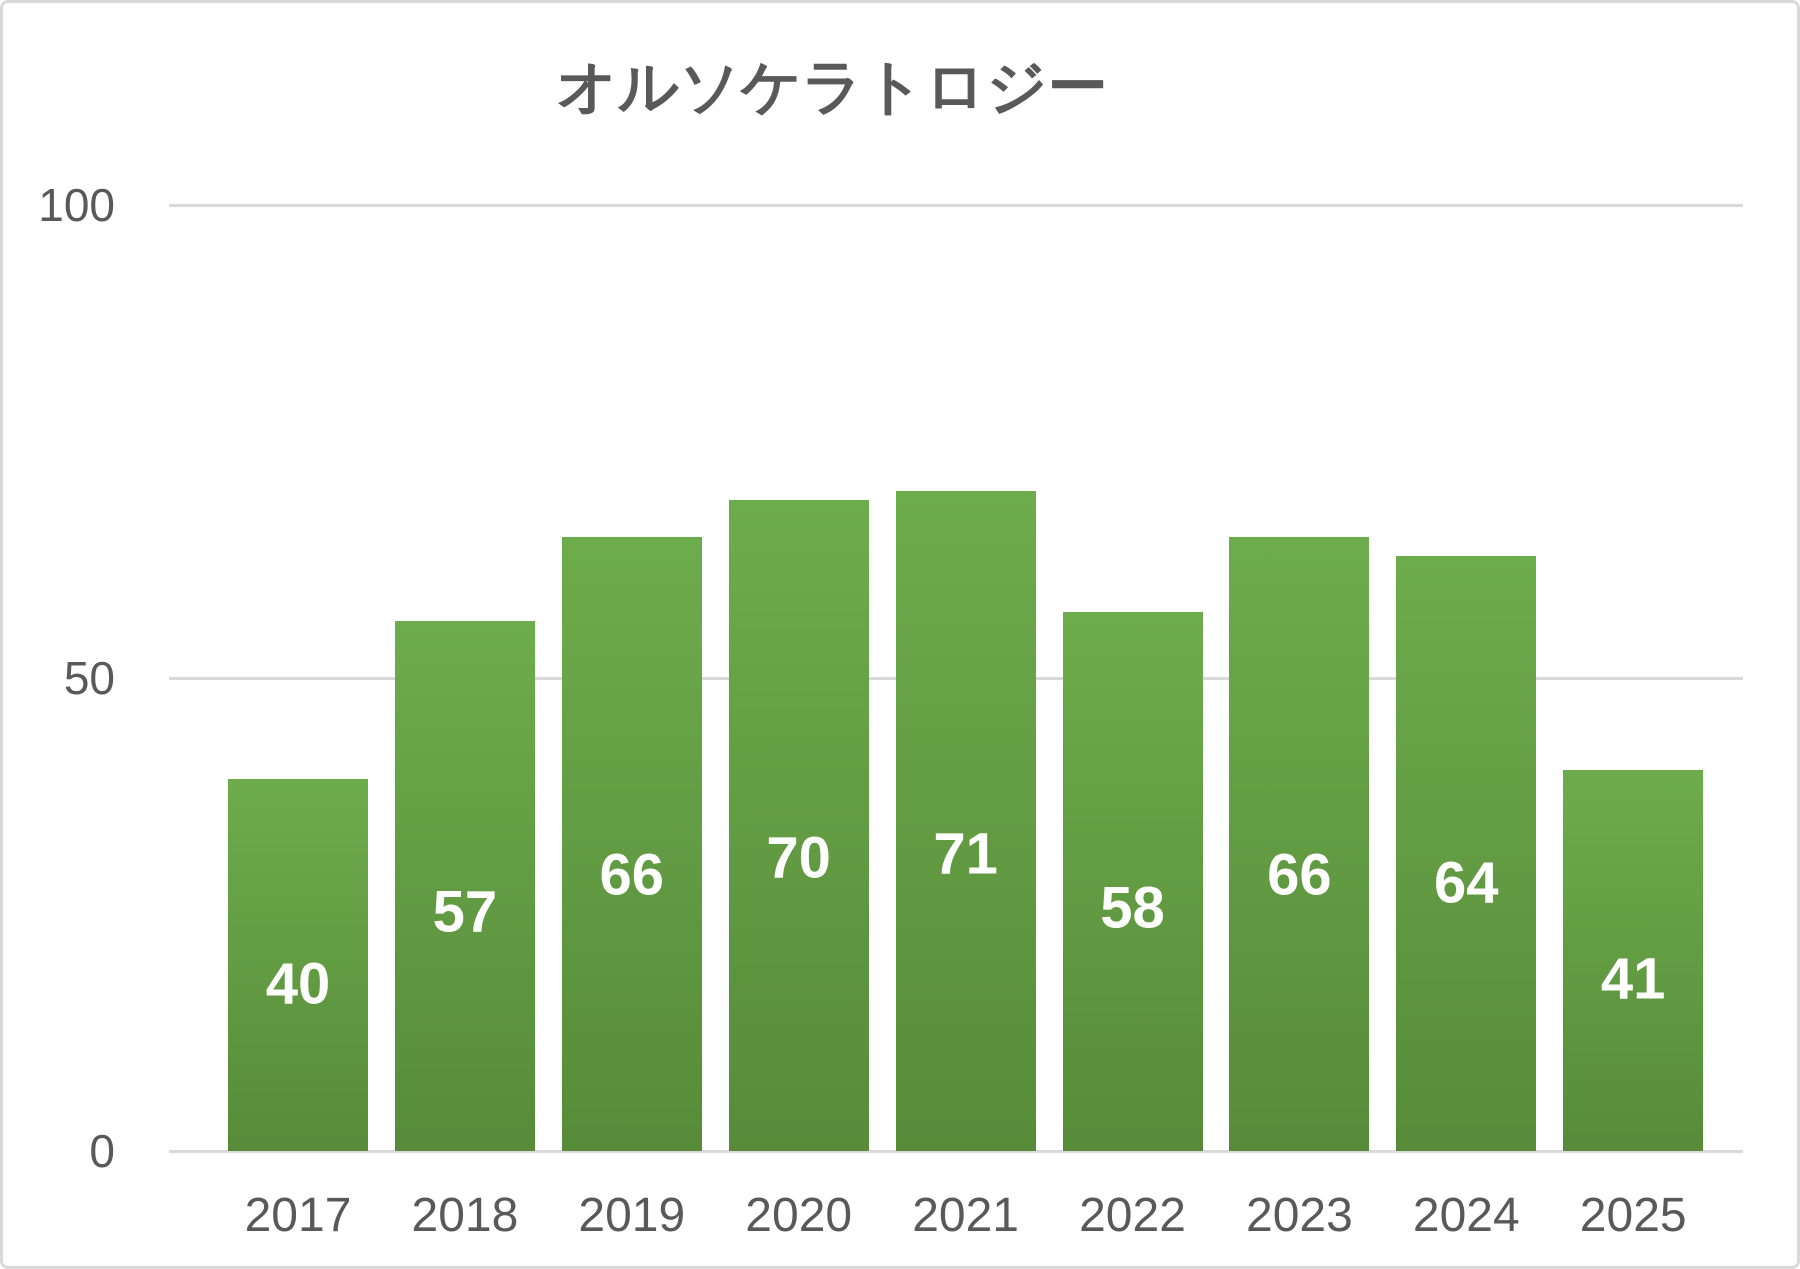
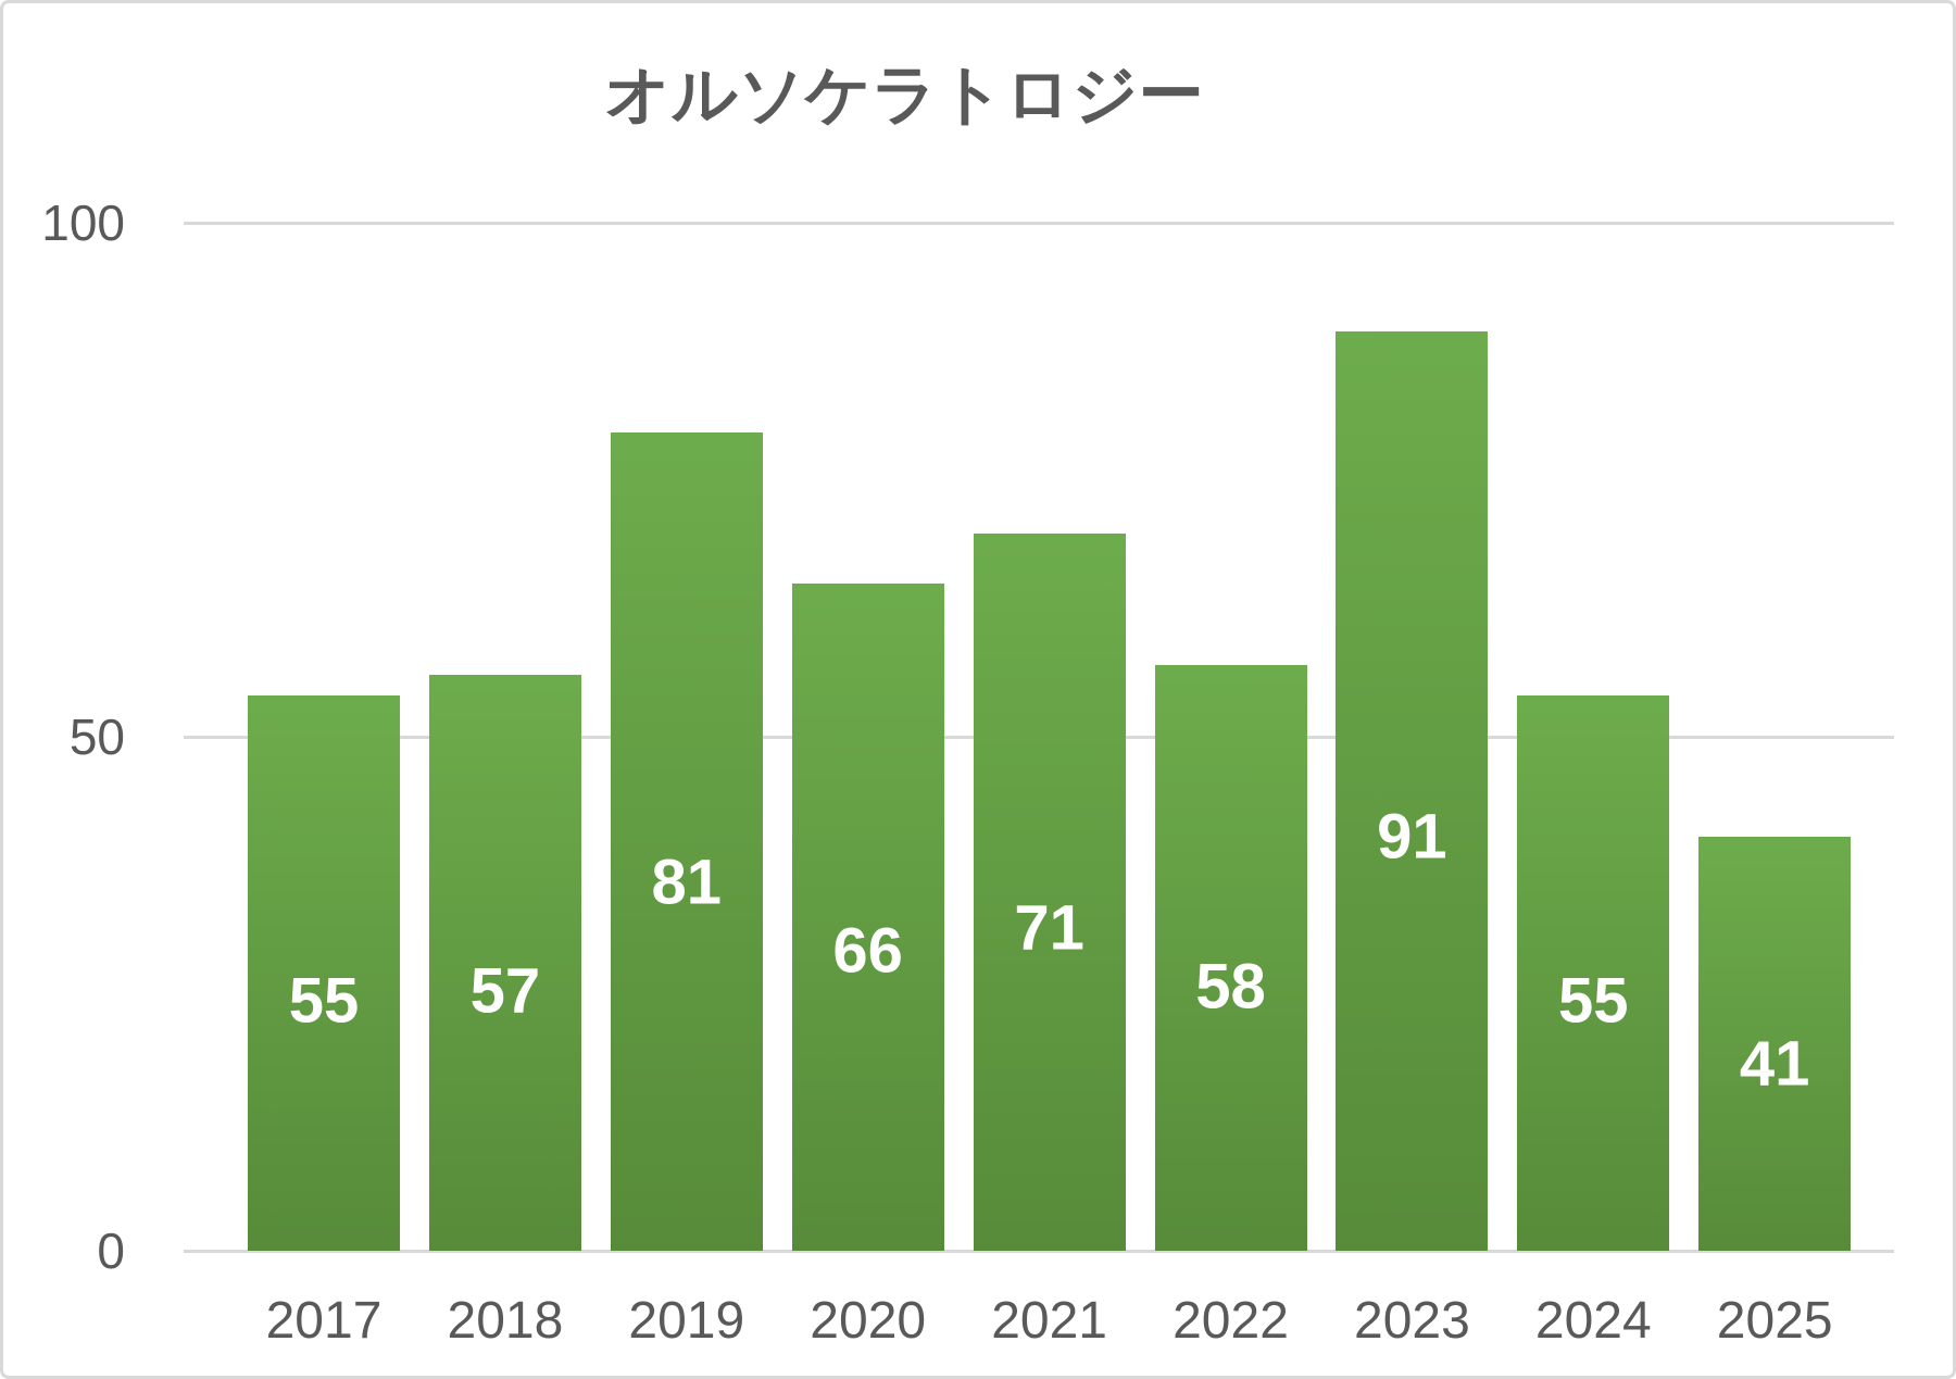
2017: 40 -> 55
2019: 66 -> 81
2020: 70 -> 66
2023: 66 -> 91
2024: 64 -> 55
